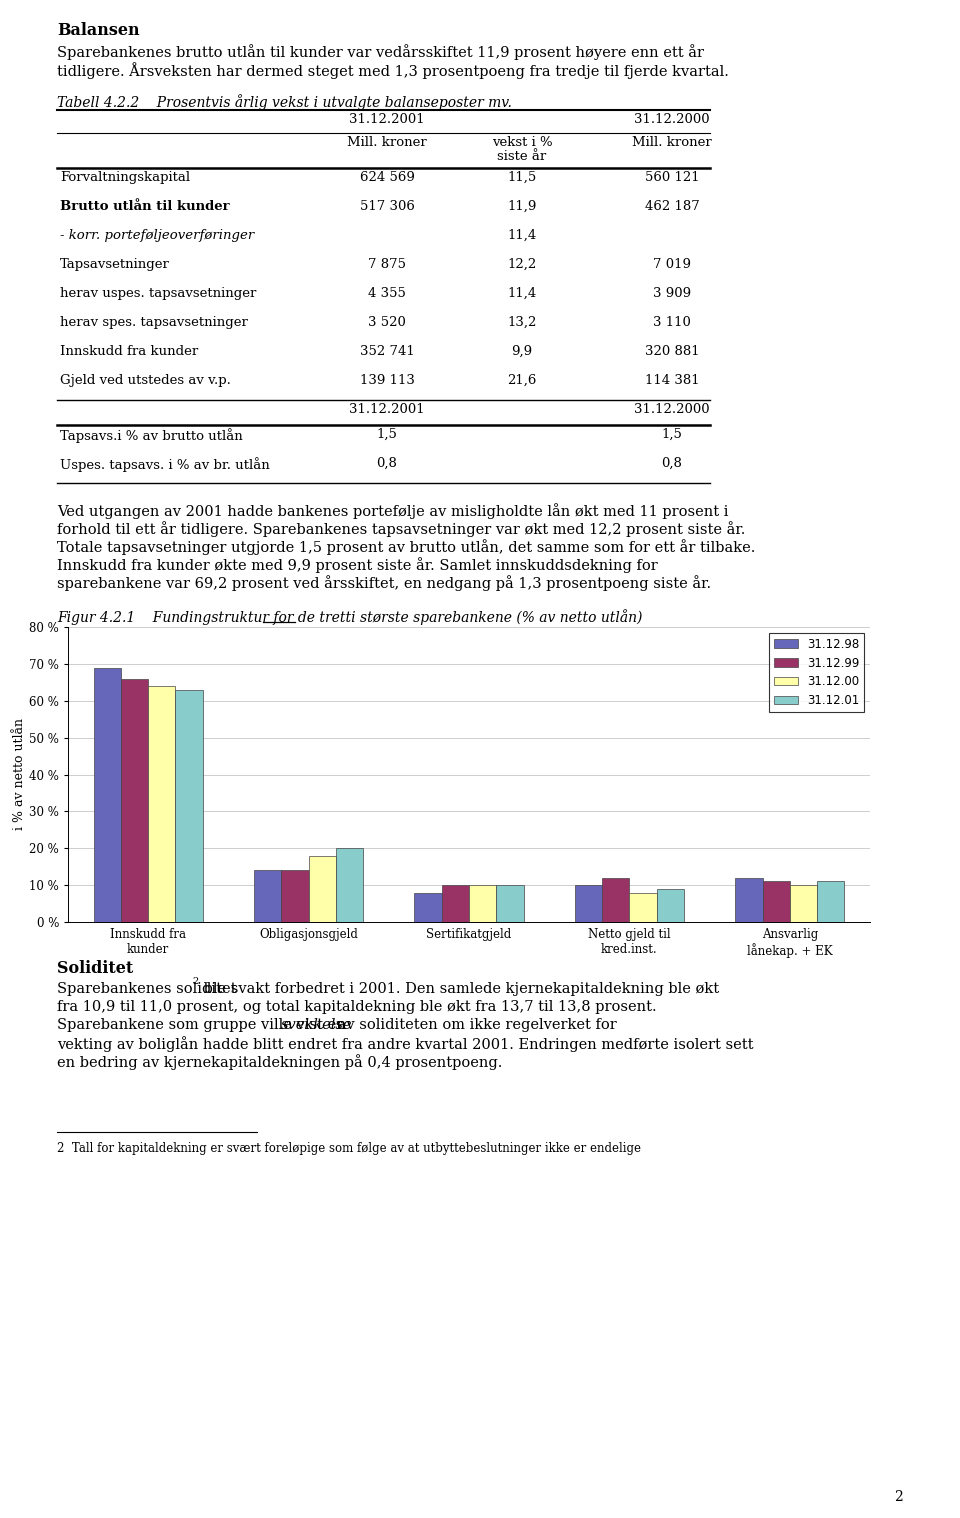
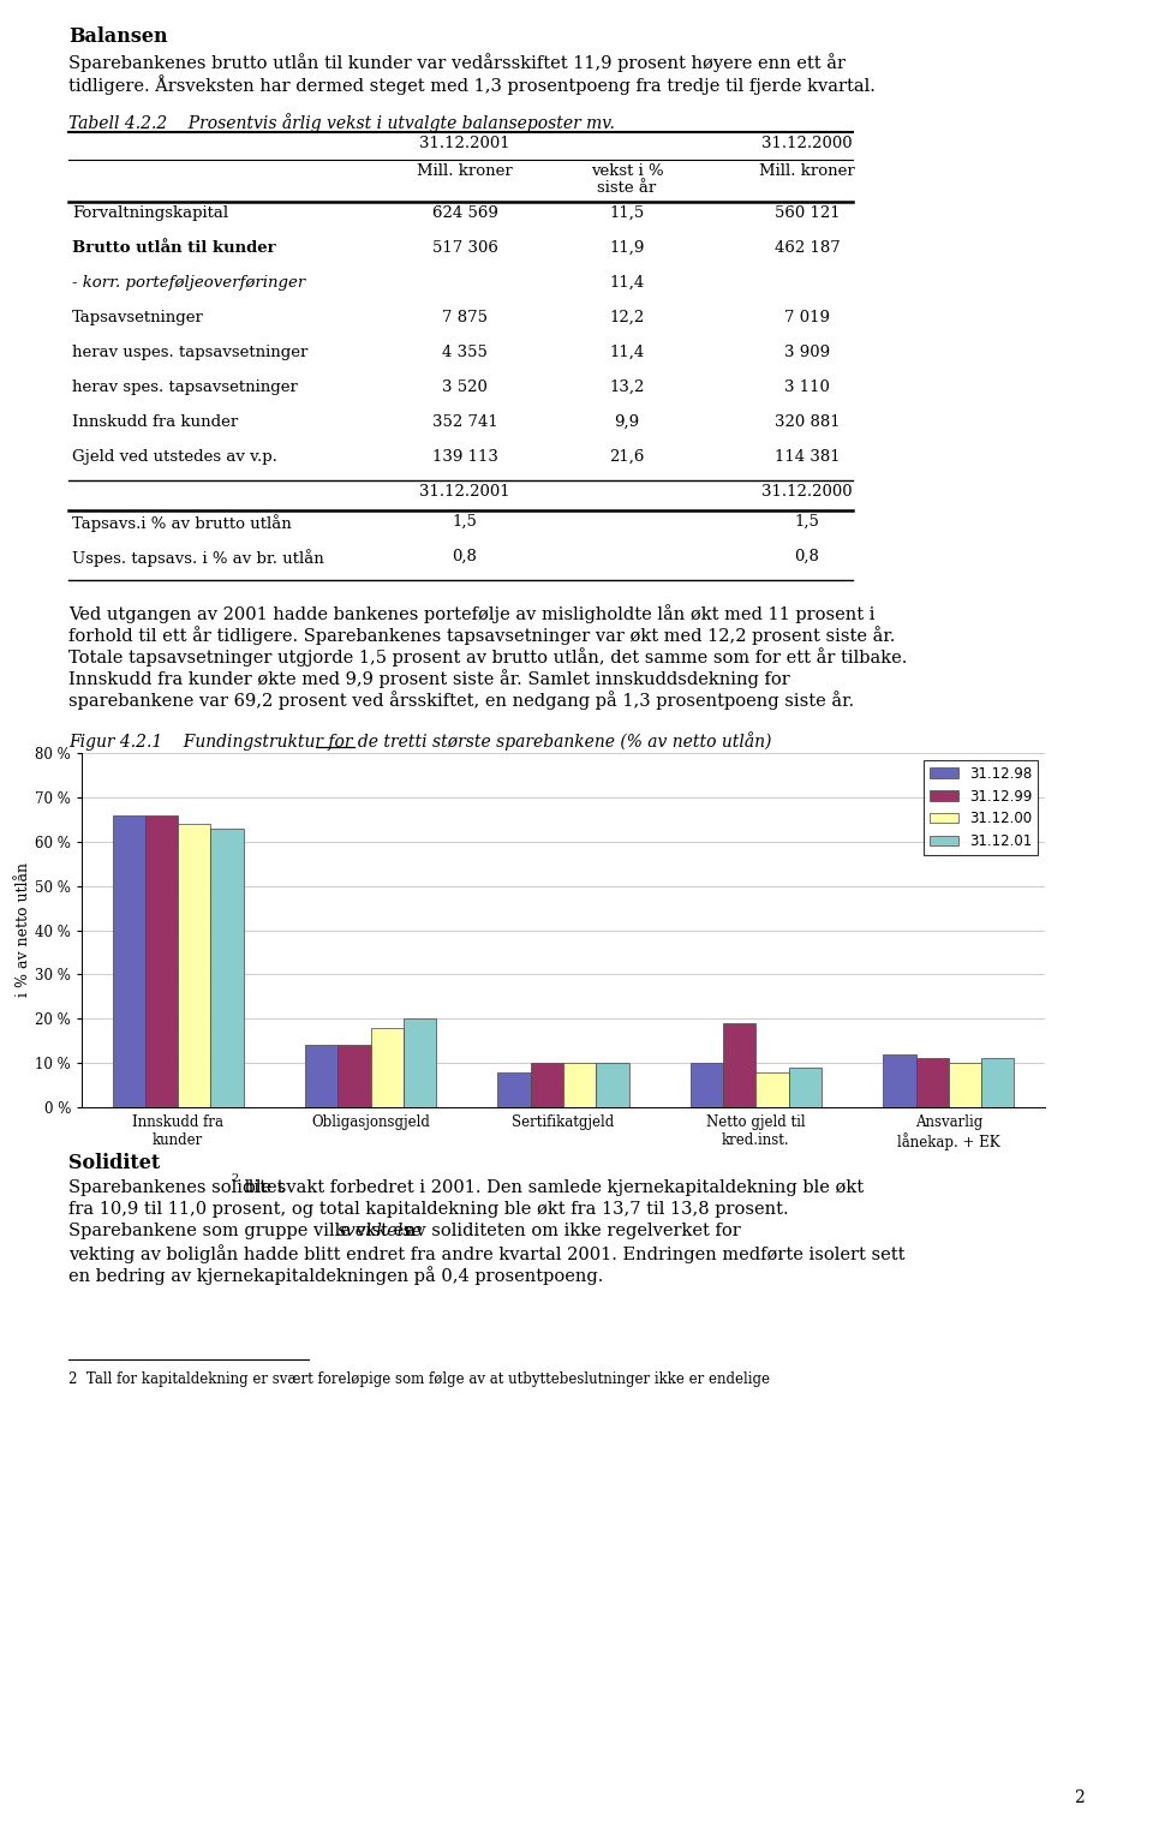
31.12.98/Innskudd fra kunder: 69 % -> 66 %
31.12.99/Netto gjeld til kred.inst.: 12 % -> 19 %
